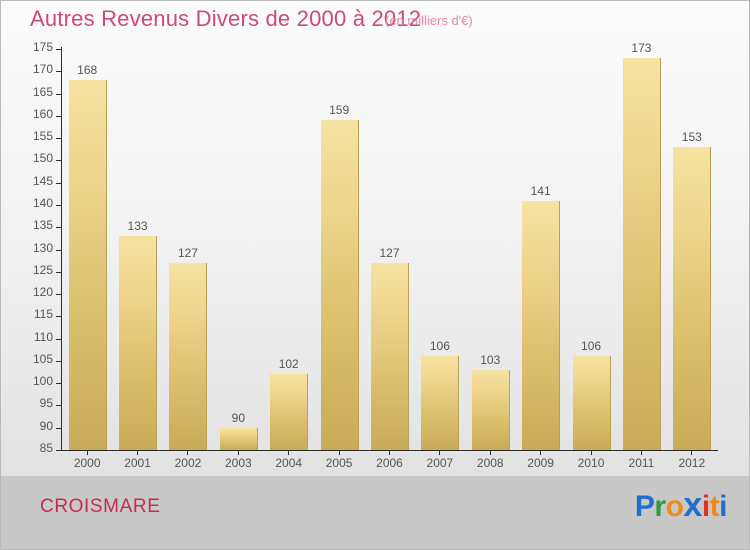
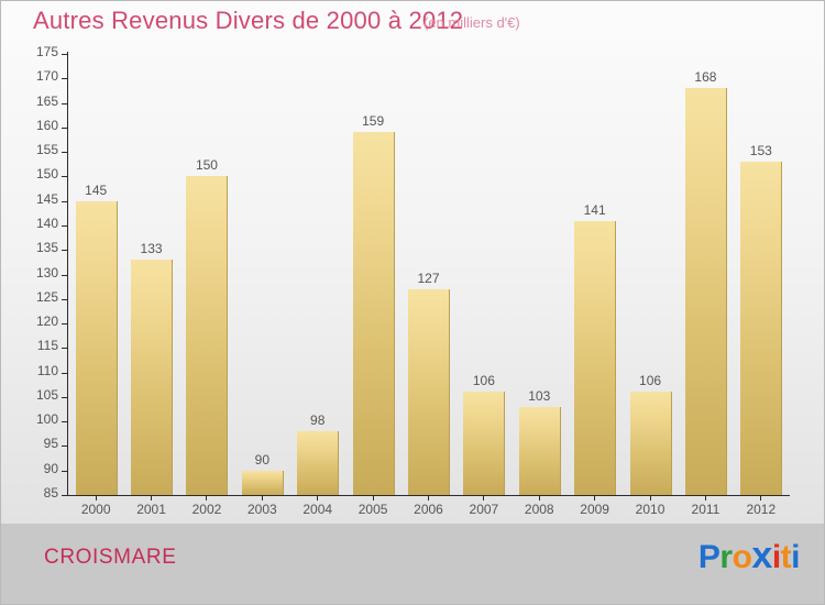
2000: 168 -> 145
2002: 127 -> 150
2004: 102 -> 98
2011: 173 -> 168
